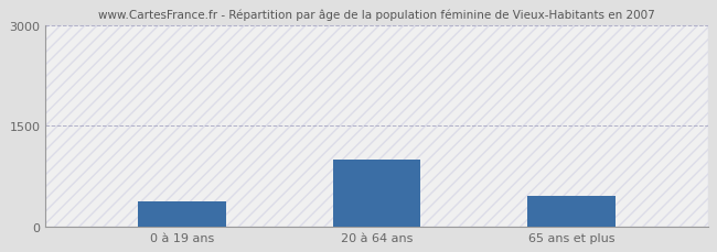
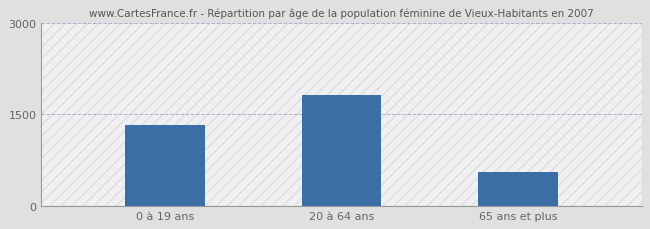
0 à 19 ans: 380 -> 1330
20 à 64 ans: 1000 -> 1810
65 ans et plus: 460 -> 560
